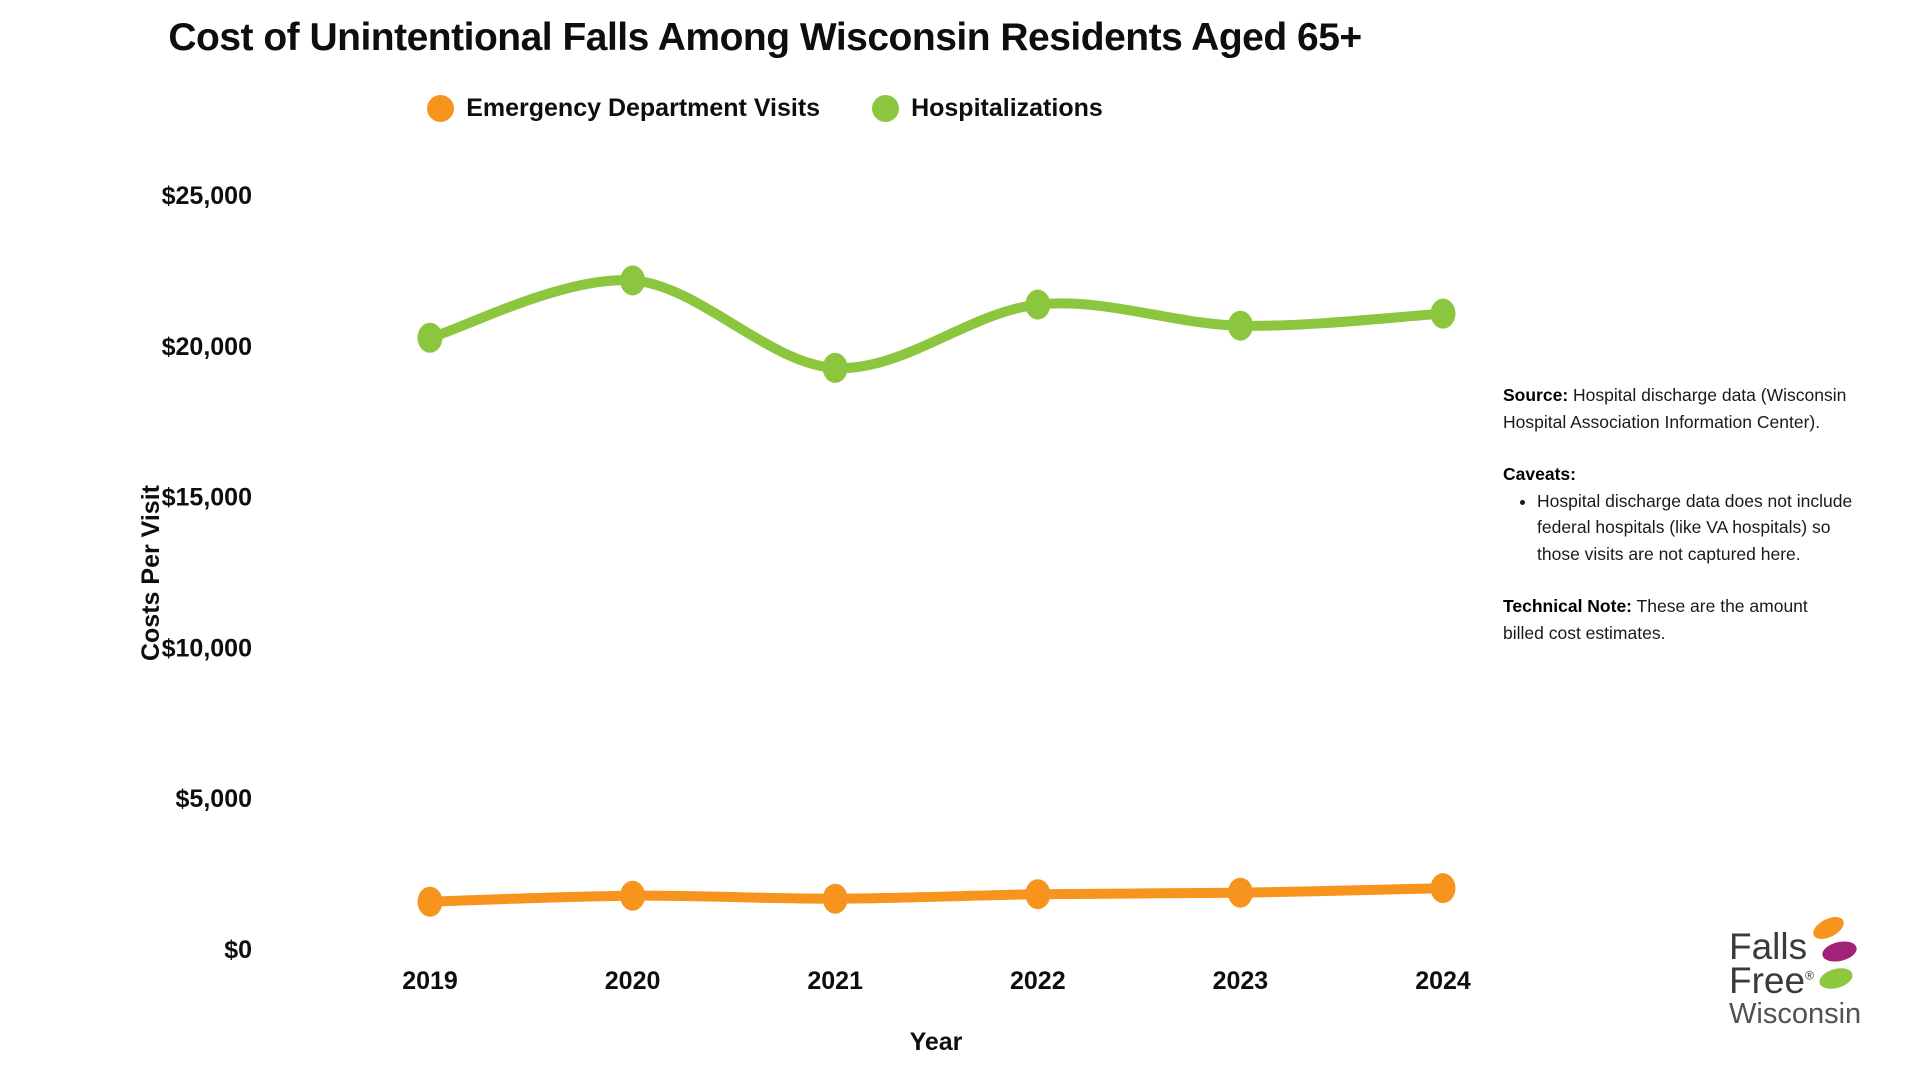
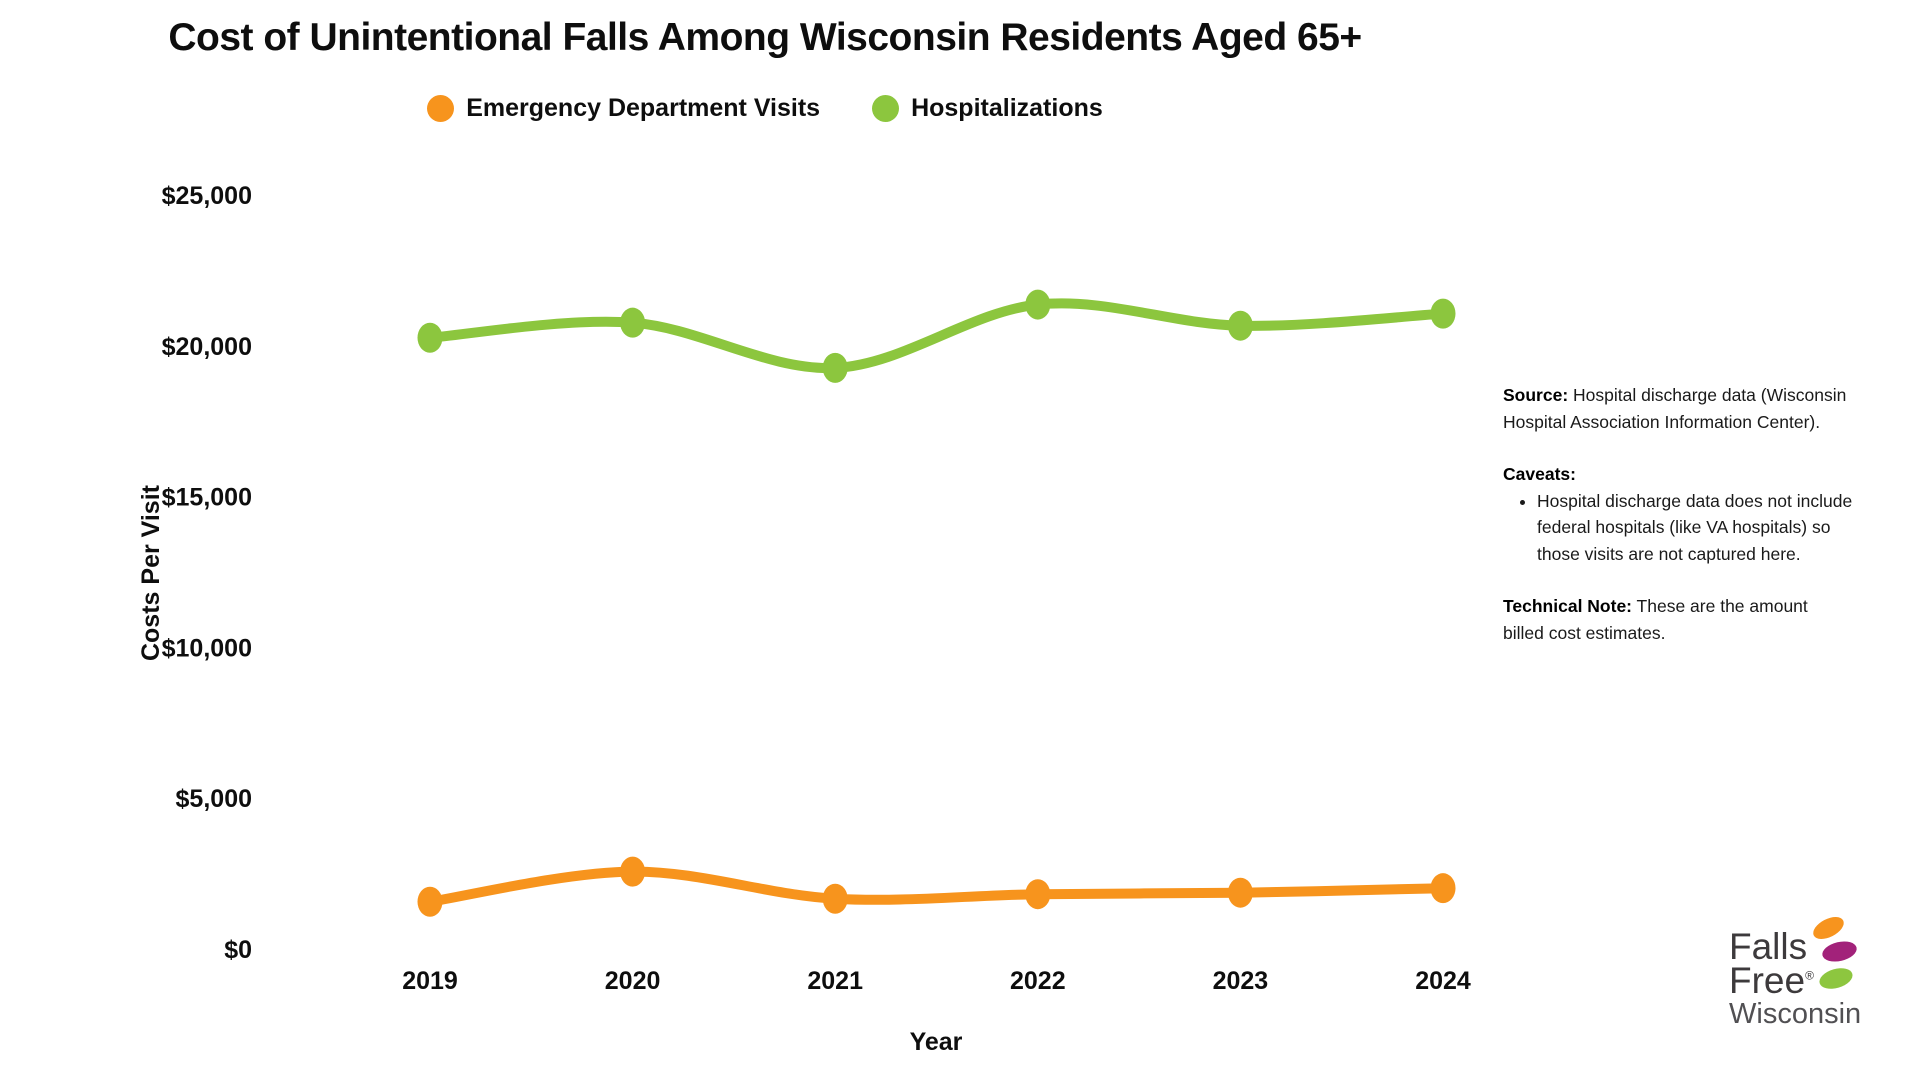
Emergency Department Visits/2020: $1800 -> $2600
Hospitalizations/2020: $22200 -> $20800
